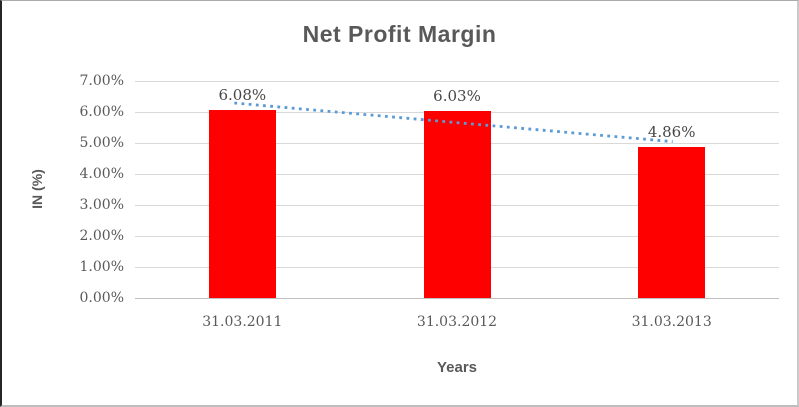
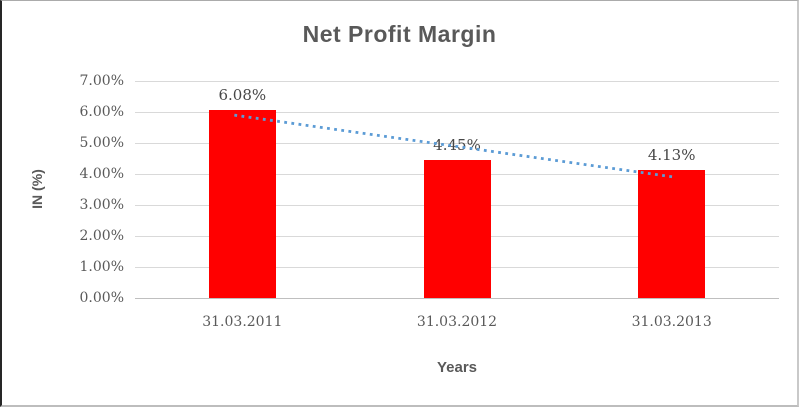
31.03.2012: 6.03% -> 4.45%
31.03.2013: 4.86% -> 4.13%
